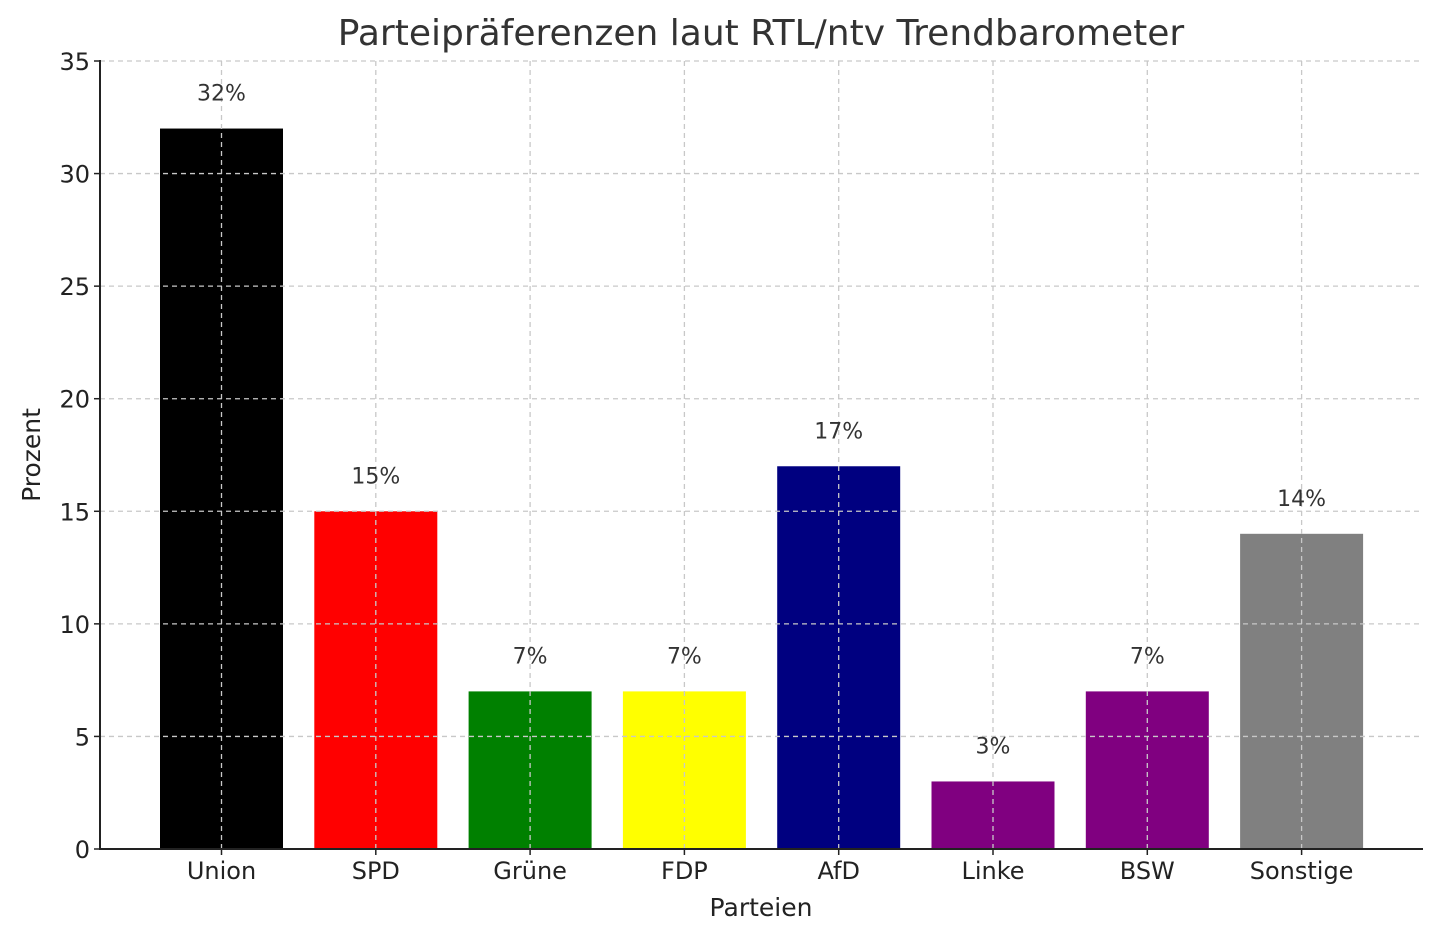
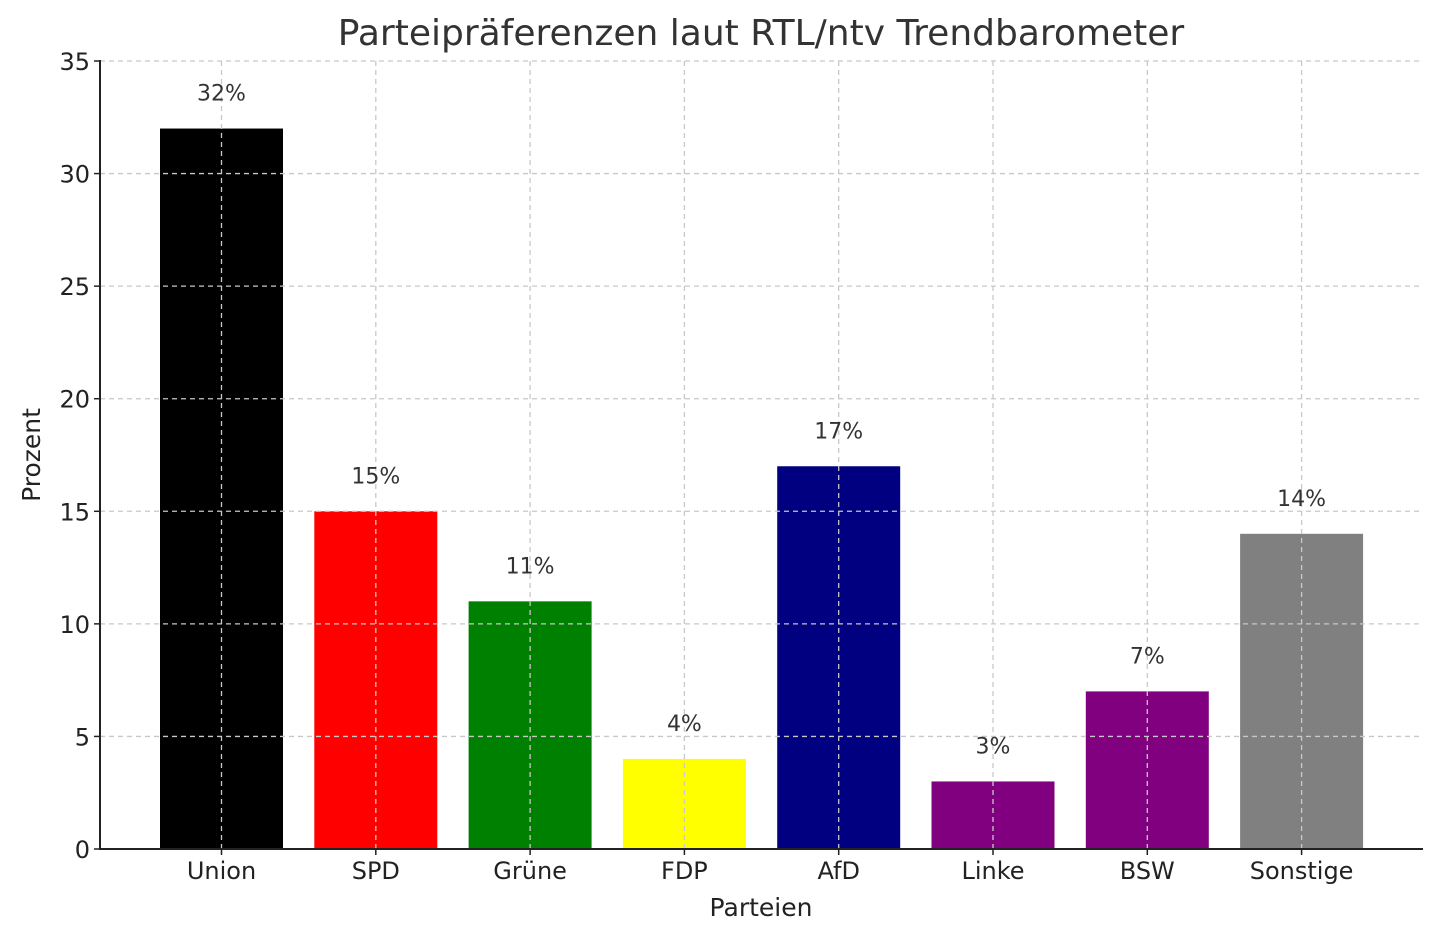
Grüne: 7% -> 11%
FDP: 7% -> 4%
